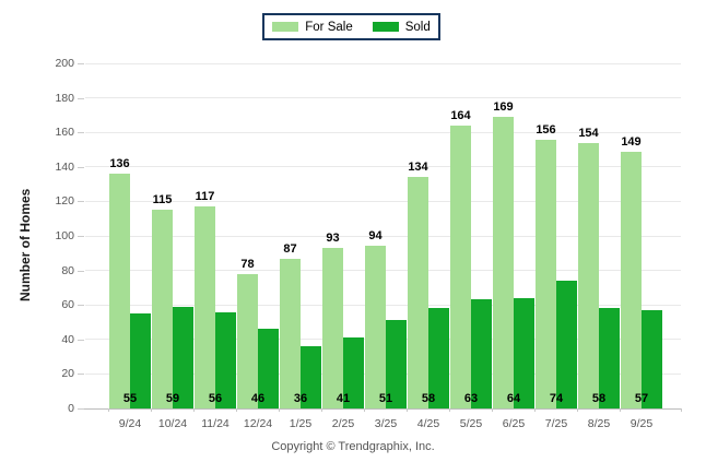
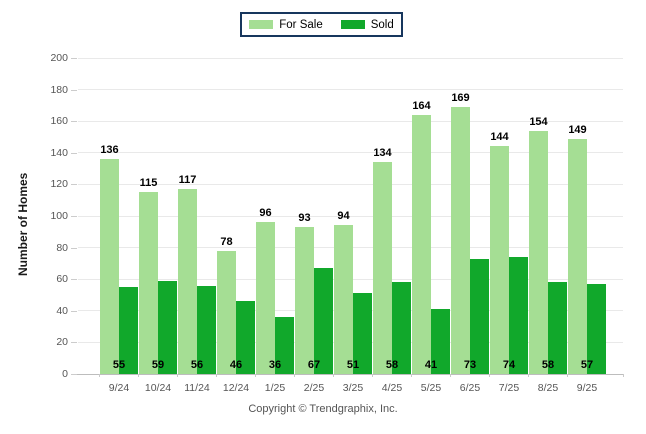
For Sale/1/25: 87 -> 96
Sold/2/25: 41 -> 67
Sold/5/25: 63 -> 41
Sold/6/25: 64 -> 73
For Sale/7/25: 156 -> 144
